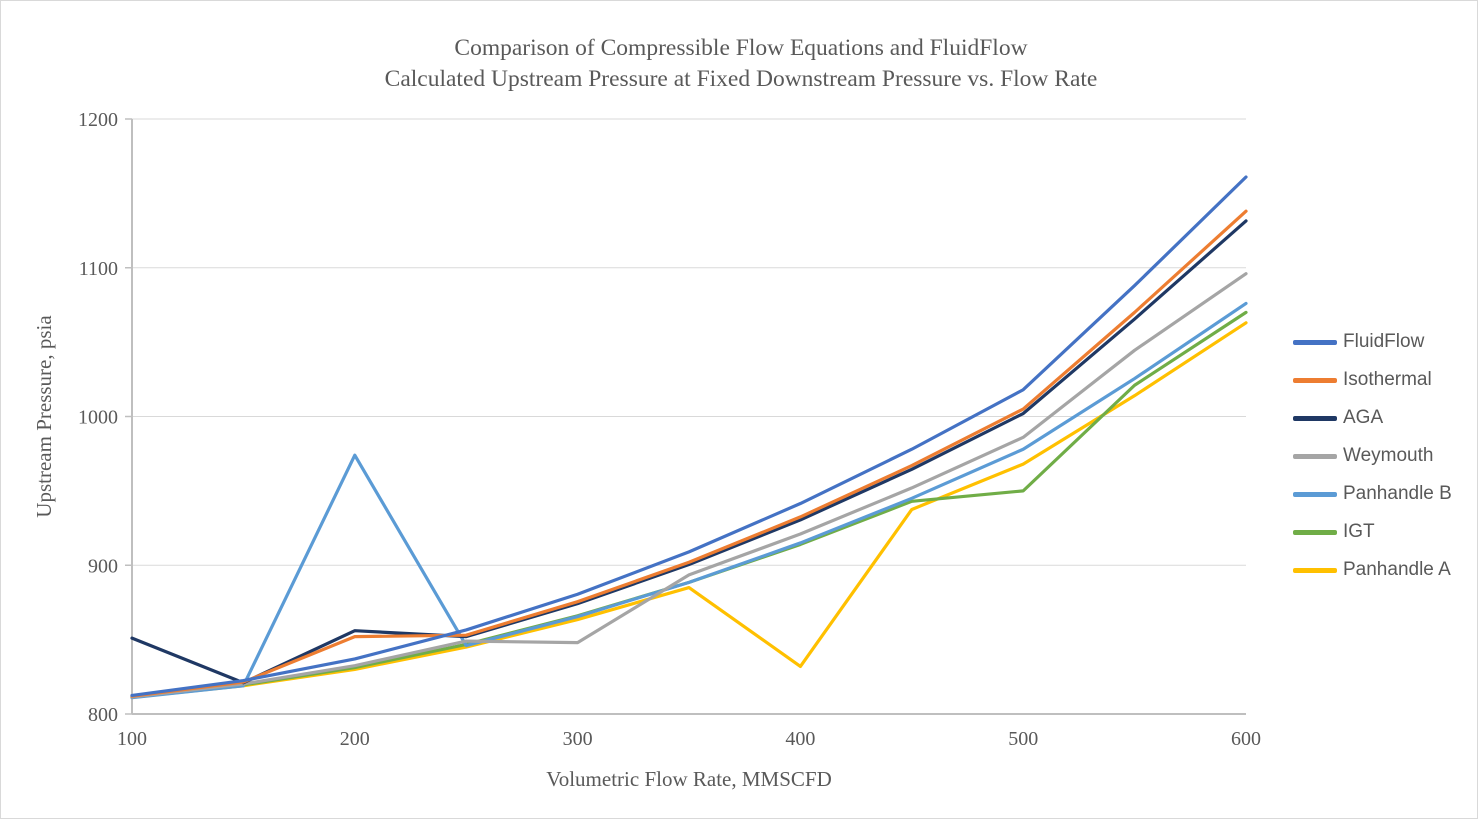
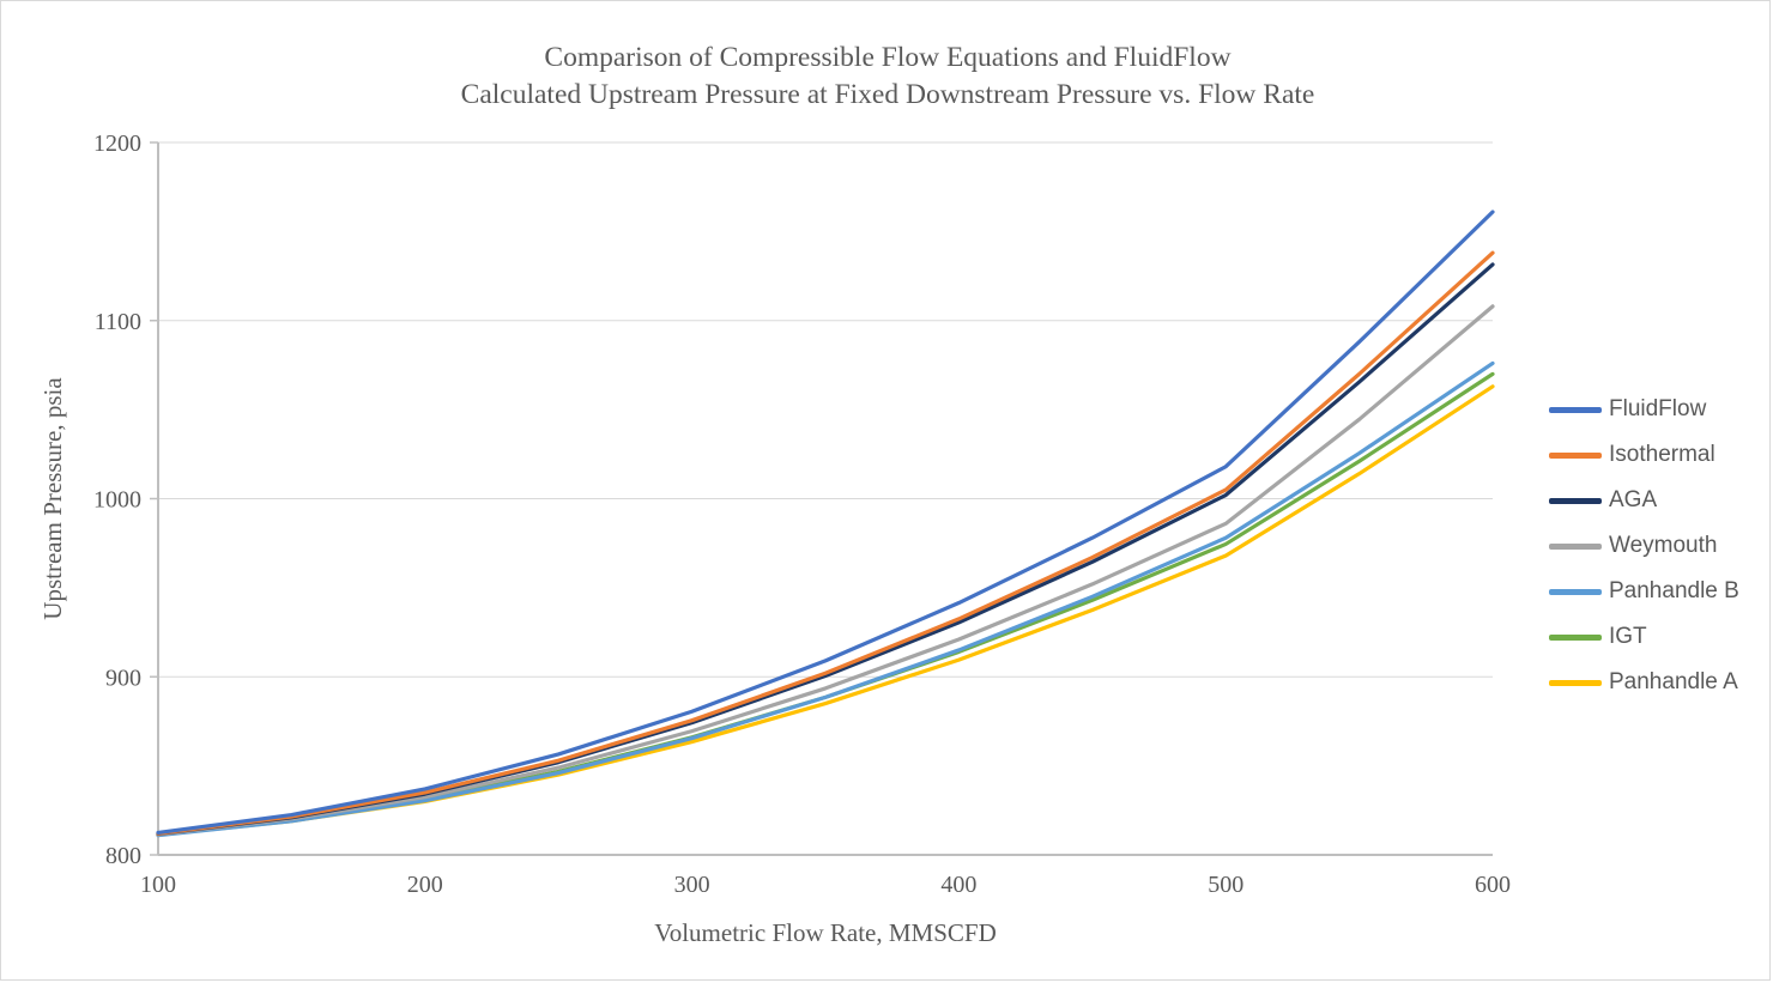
AGA/100: 851 -> 812
Isothermal/200: 852 -> 835
AGA/200: 856 -> 834
Panhandle B/200: 974 -> 830
Weymouth/300: 848 -> 870
Panhandle A/400: 832 -> 910
IGT/500: 950 -> 974
Weymouth/600: 1096 -> 1108
